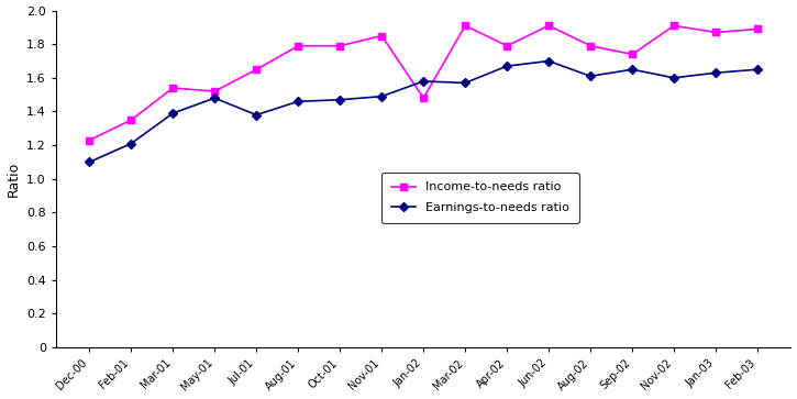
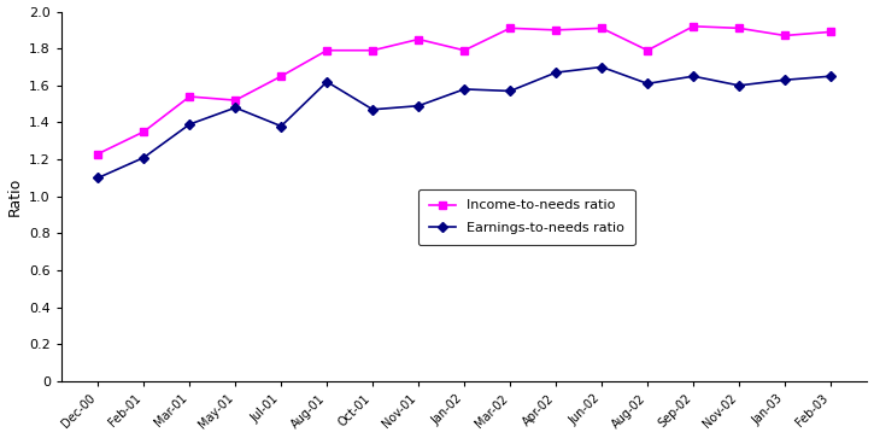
Earnings-to-needs ratio/Aug-01: 1.46 -> 1.62
Income-to-needs ratio/Jan-02: 1.48 -> 1.79
Income-to-needs ratio/Apr-02: 1.79 -> 1.90
Income-to-needs ratio/Sep-02: 1.74 -> 1.92
